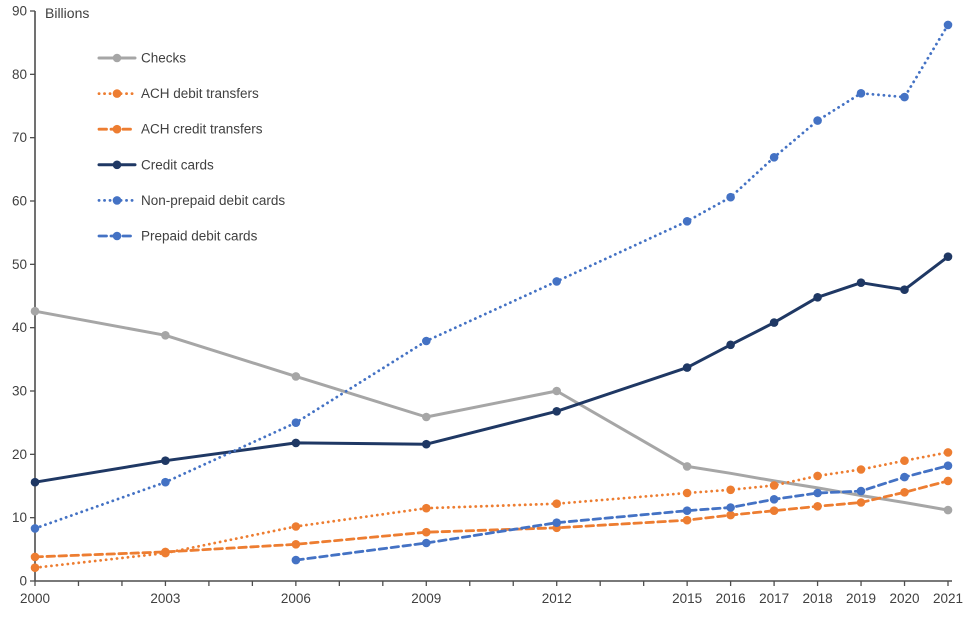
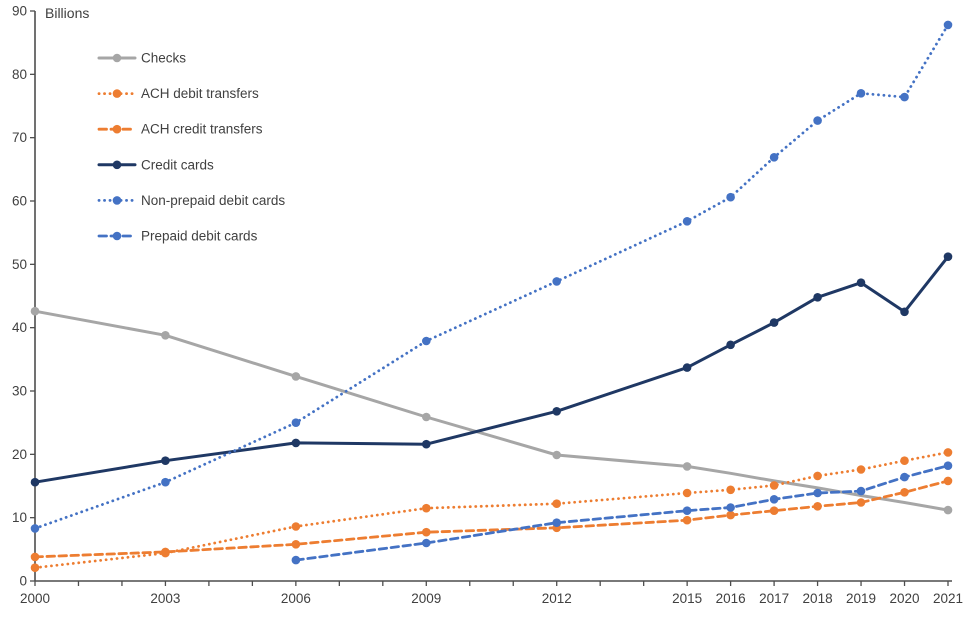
Checks/2012: 30 -> 20
Credit cards/2020: 46 -> 42
